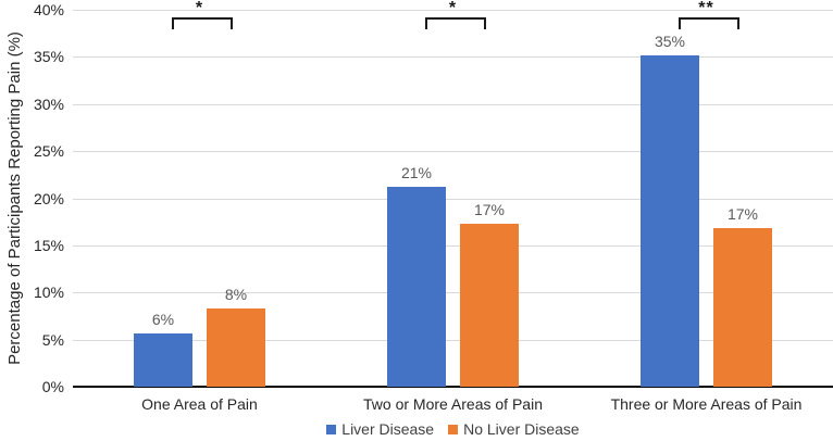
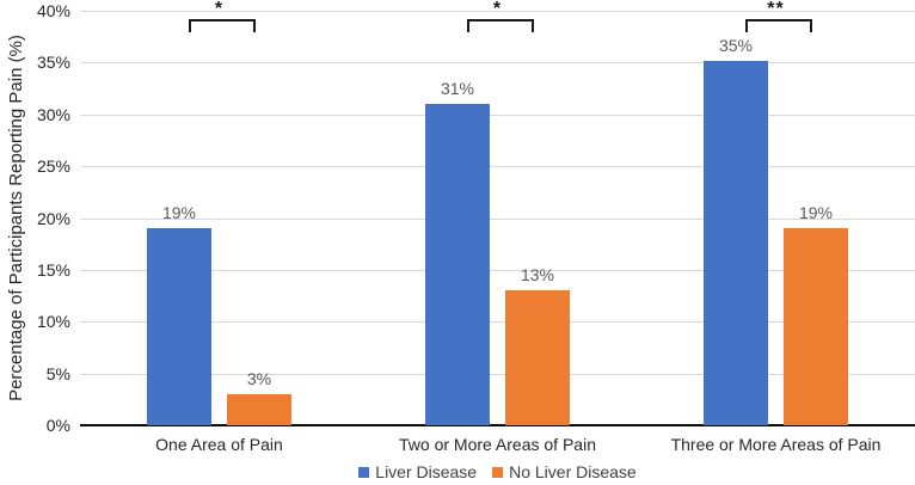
Liver Disease/One Area of Pain: 6% -> 19%
No Liver Disease/One Area of Pain: 8% -> 3%
Liver Disease/Two or More Areas of Pain: 21% -> 31%
No Liver Disease/Two or More Areas of Pain: 17% -> 13%
No Liver Disease/Three or More Areas of Pain: 17% -> 19%
